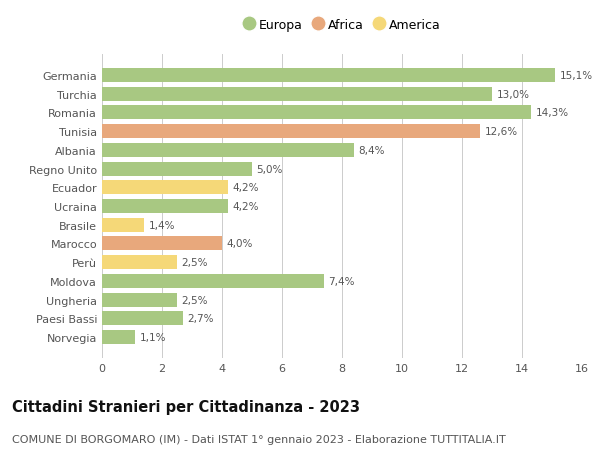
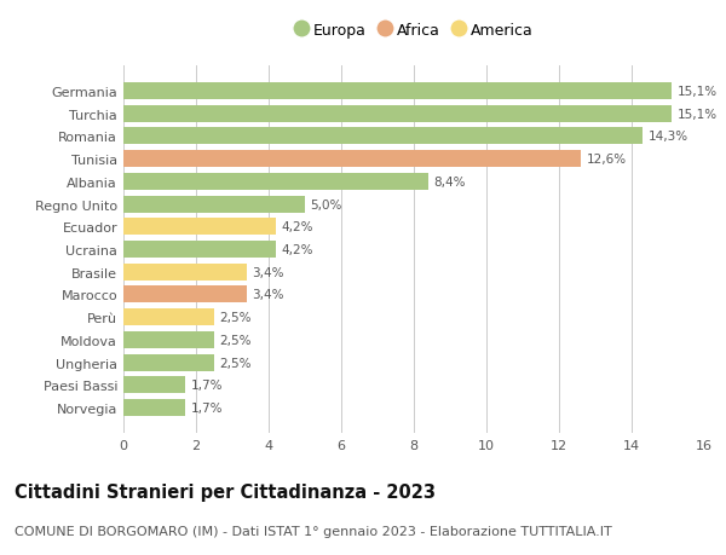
Turchia: 13,0% -> 15,1%
Brasile: 1,4% -> 3,4%
Marocco: 4,0% -> 3,4%
Moldova: 7,4% -> 2,5%
Paesi Bassi: 2,7% -> 1,7%
Norvegia: 1,1% -> 1,7%
